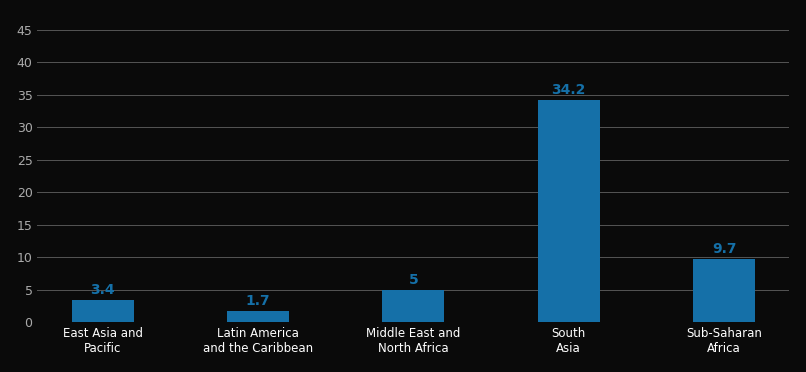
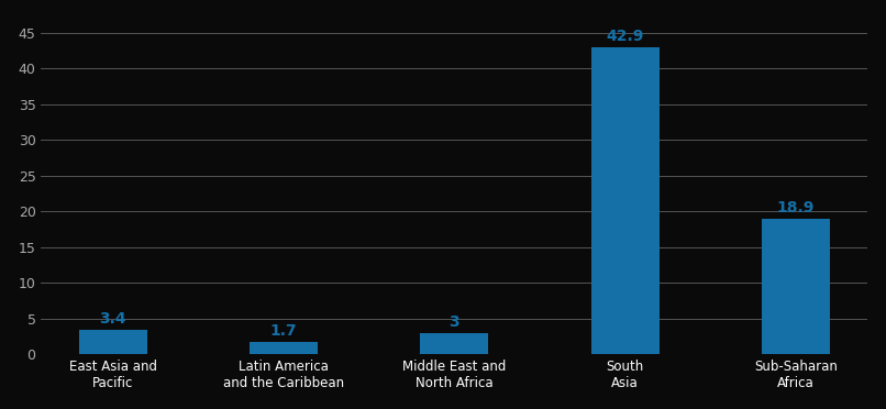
Middle East and North Africa: 5 -> 3
South Asia: 34.2 -> 42.9
Sub-Saharan Africa: 9.7 -> 18.9
